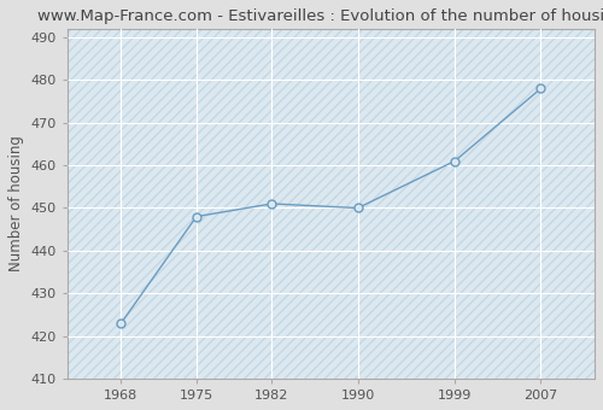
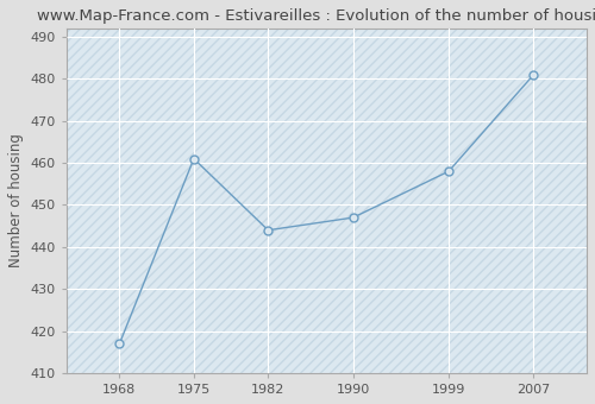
1968: 423 -> 417
1975: 448 -> 461
1982: 451 -> 444
1990: 450 -> 447
1999: 461 -> 458
2007: 478 -> 481
